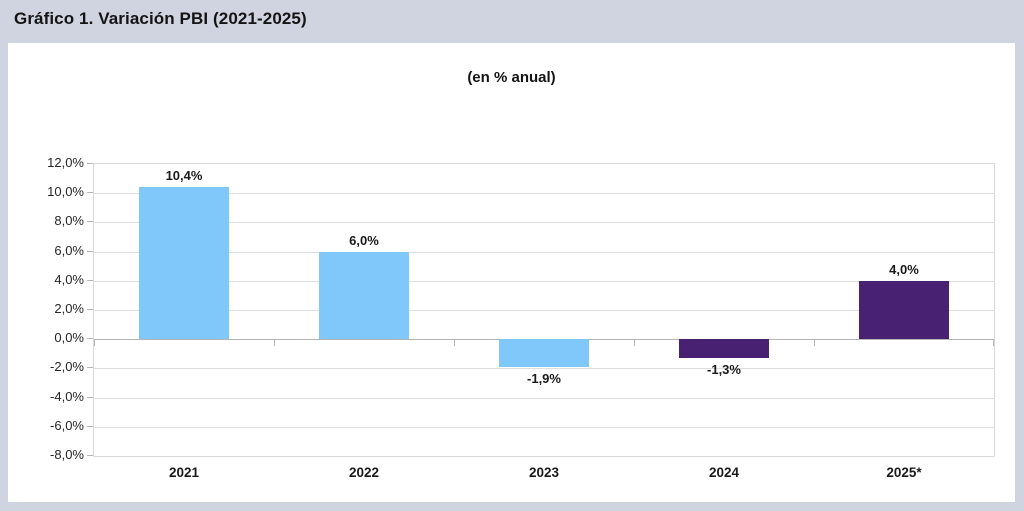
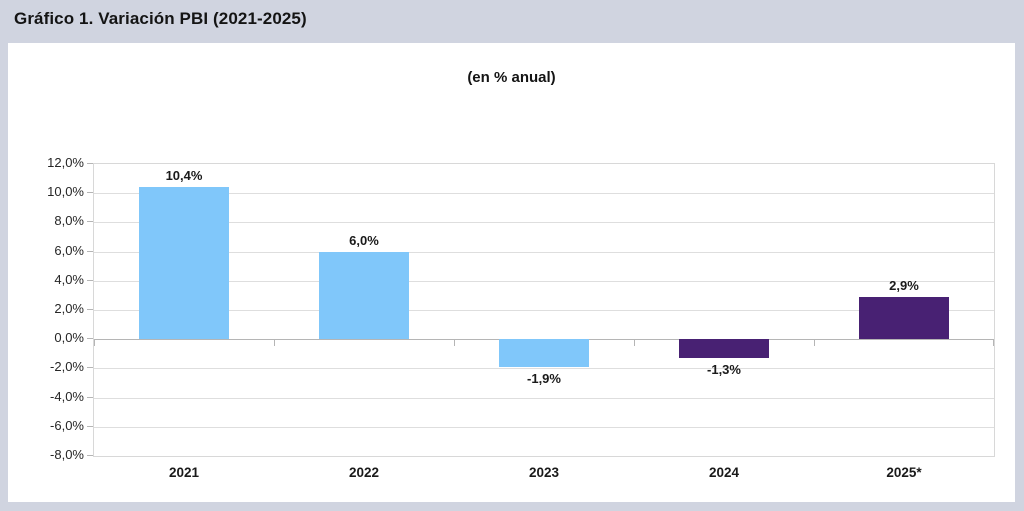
2025*: 4,0% -> 2,9%
